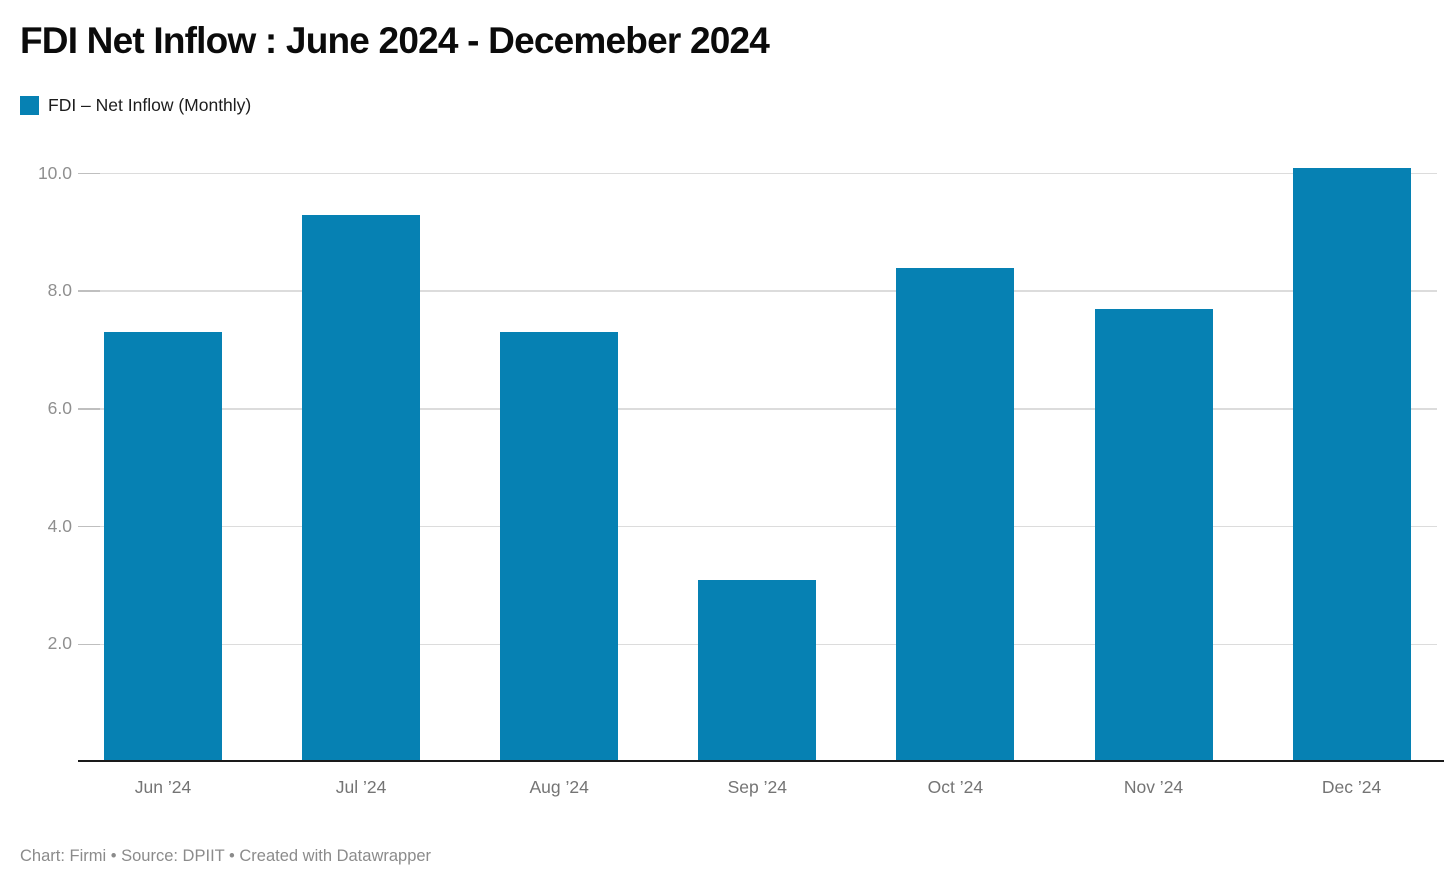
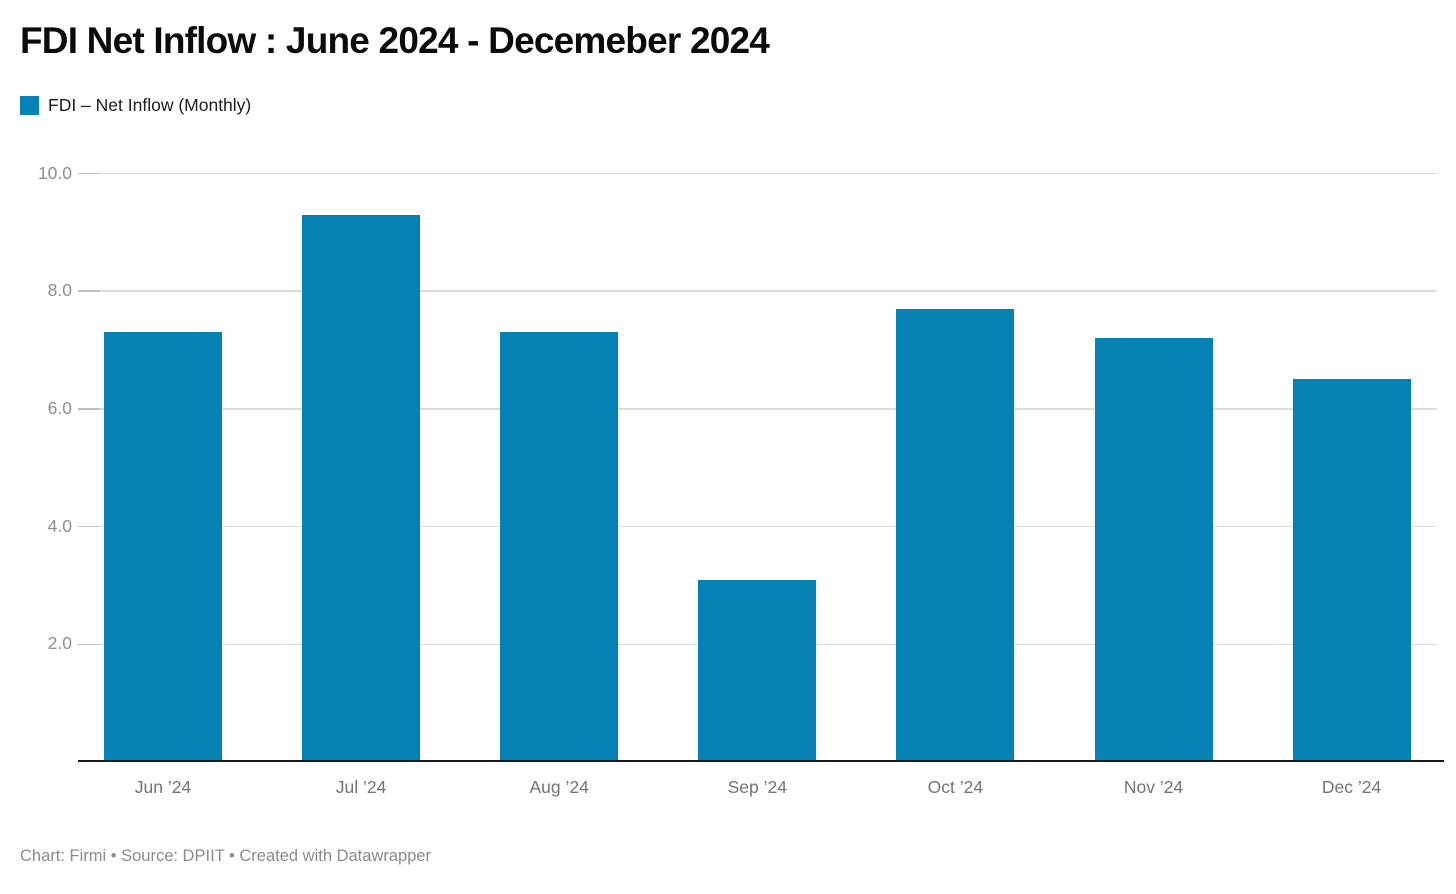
Oct ’24: 8.4 -> 7.7
Nov ’24: 7.7 -> 7.2
Dec ’24: 10.1 -> 6.5
